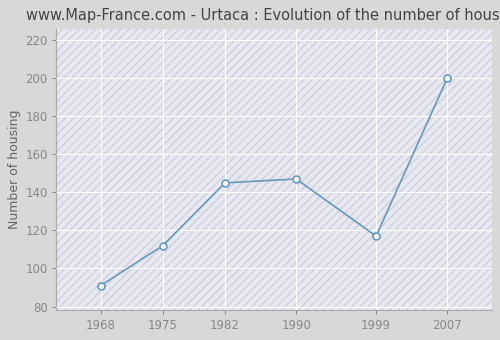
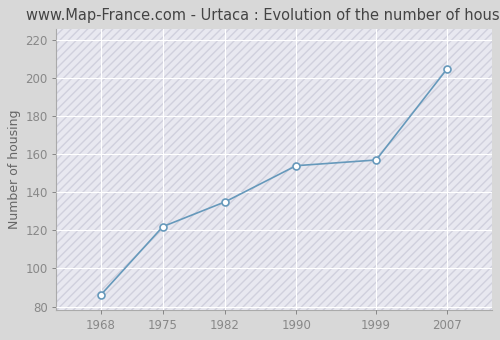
1968: 91 -> 86
1975: 112 -> 122
1982: 145 -> 135
1990: 147 -> 154
1999: 117 -> 157
2007: 200 -> 205
